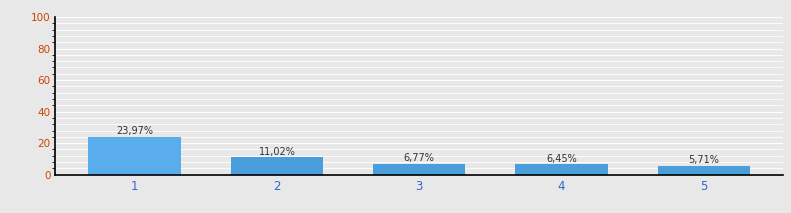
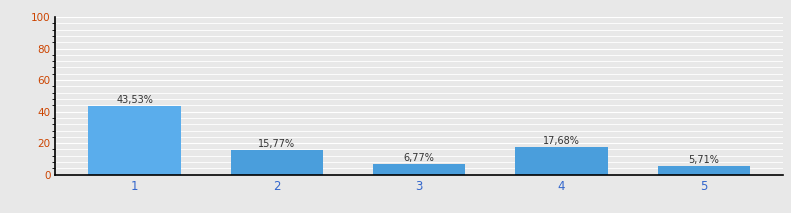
1: 23,97% -> 43,53%
2: 11,02% -> 15,77%
4: 6,45% -> 17,68%
